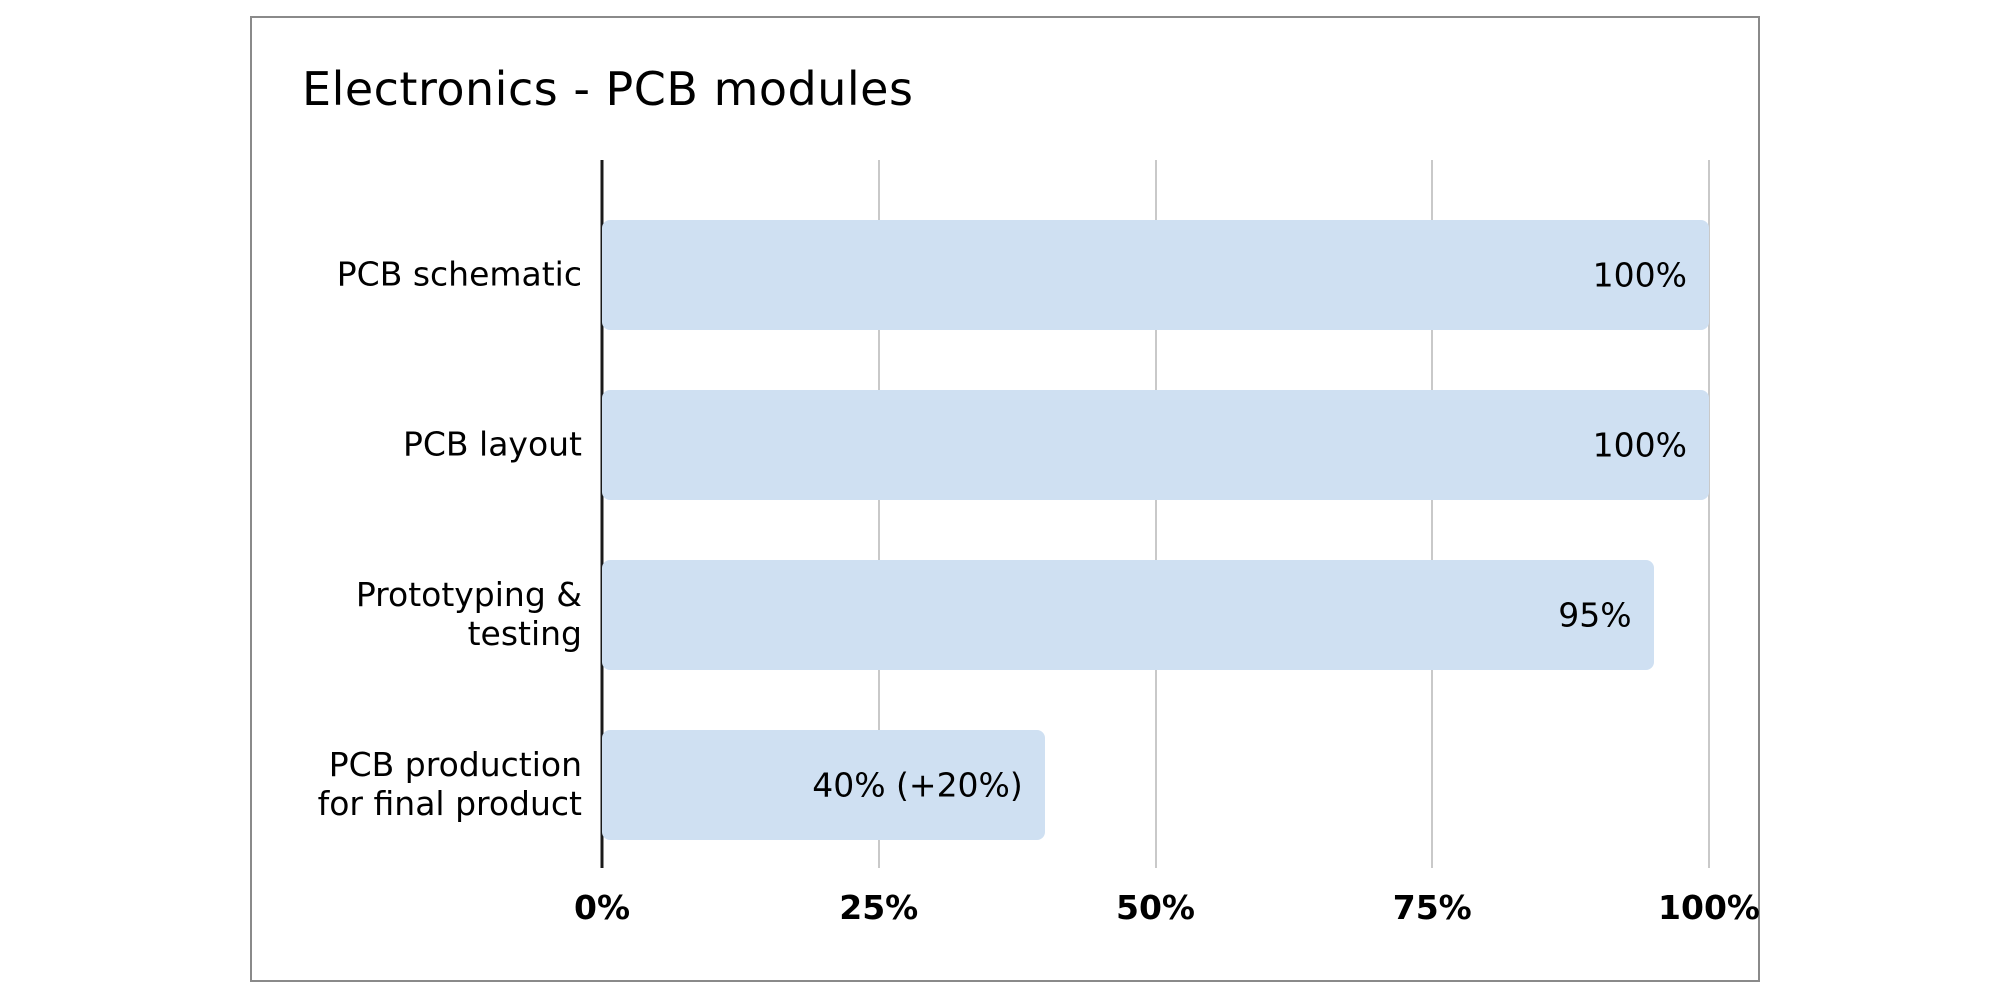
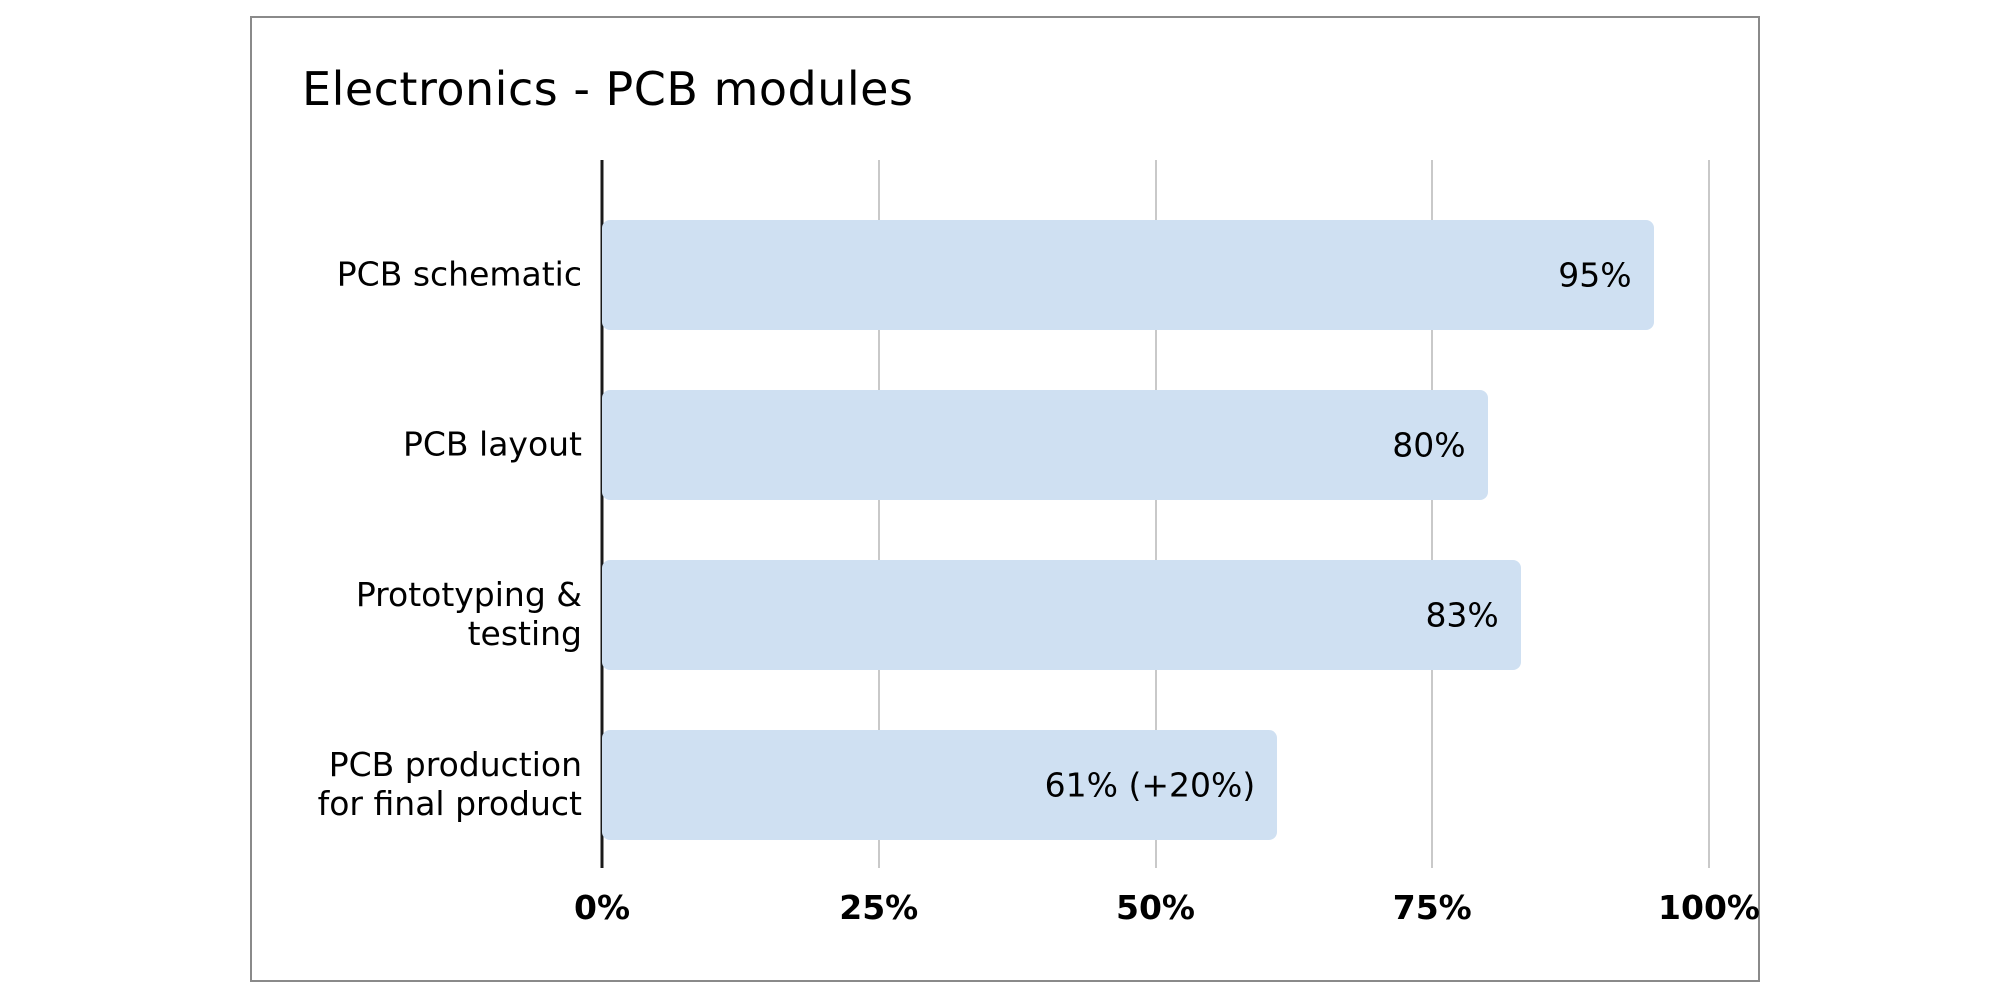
PCB schematic: 100% -> 95%
PCB layout: 100% -> 80%
Prototyping & testing: 95% -> 83%
PCB production for final product: 40% -> 61%
